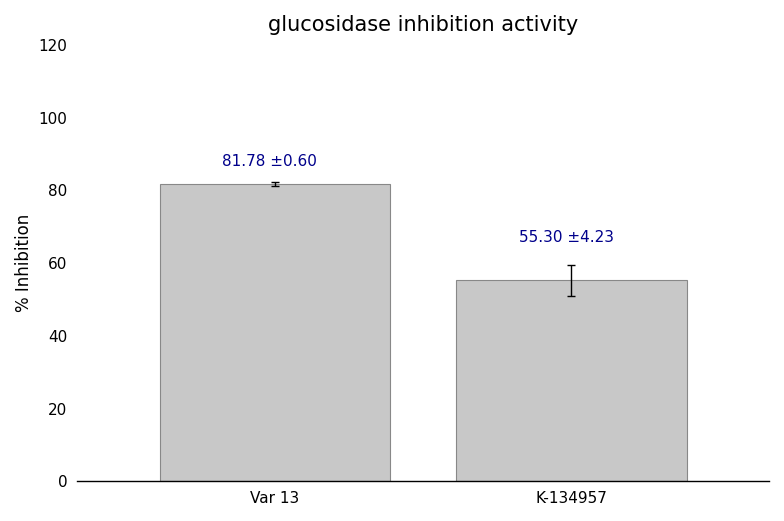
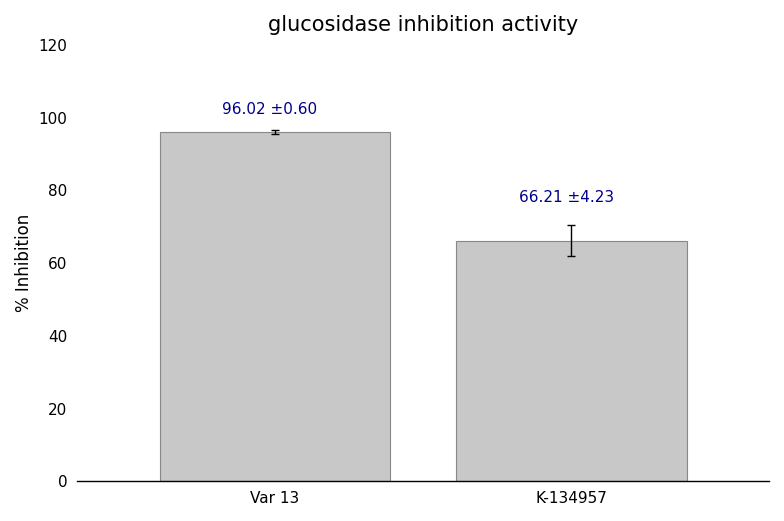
Var 13: 81.78 -> 96.02
K-134957: 55.30 -> 66.21
